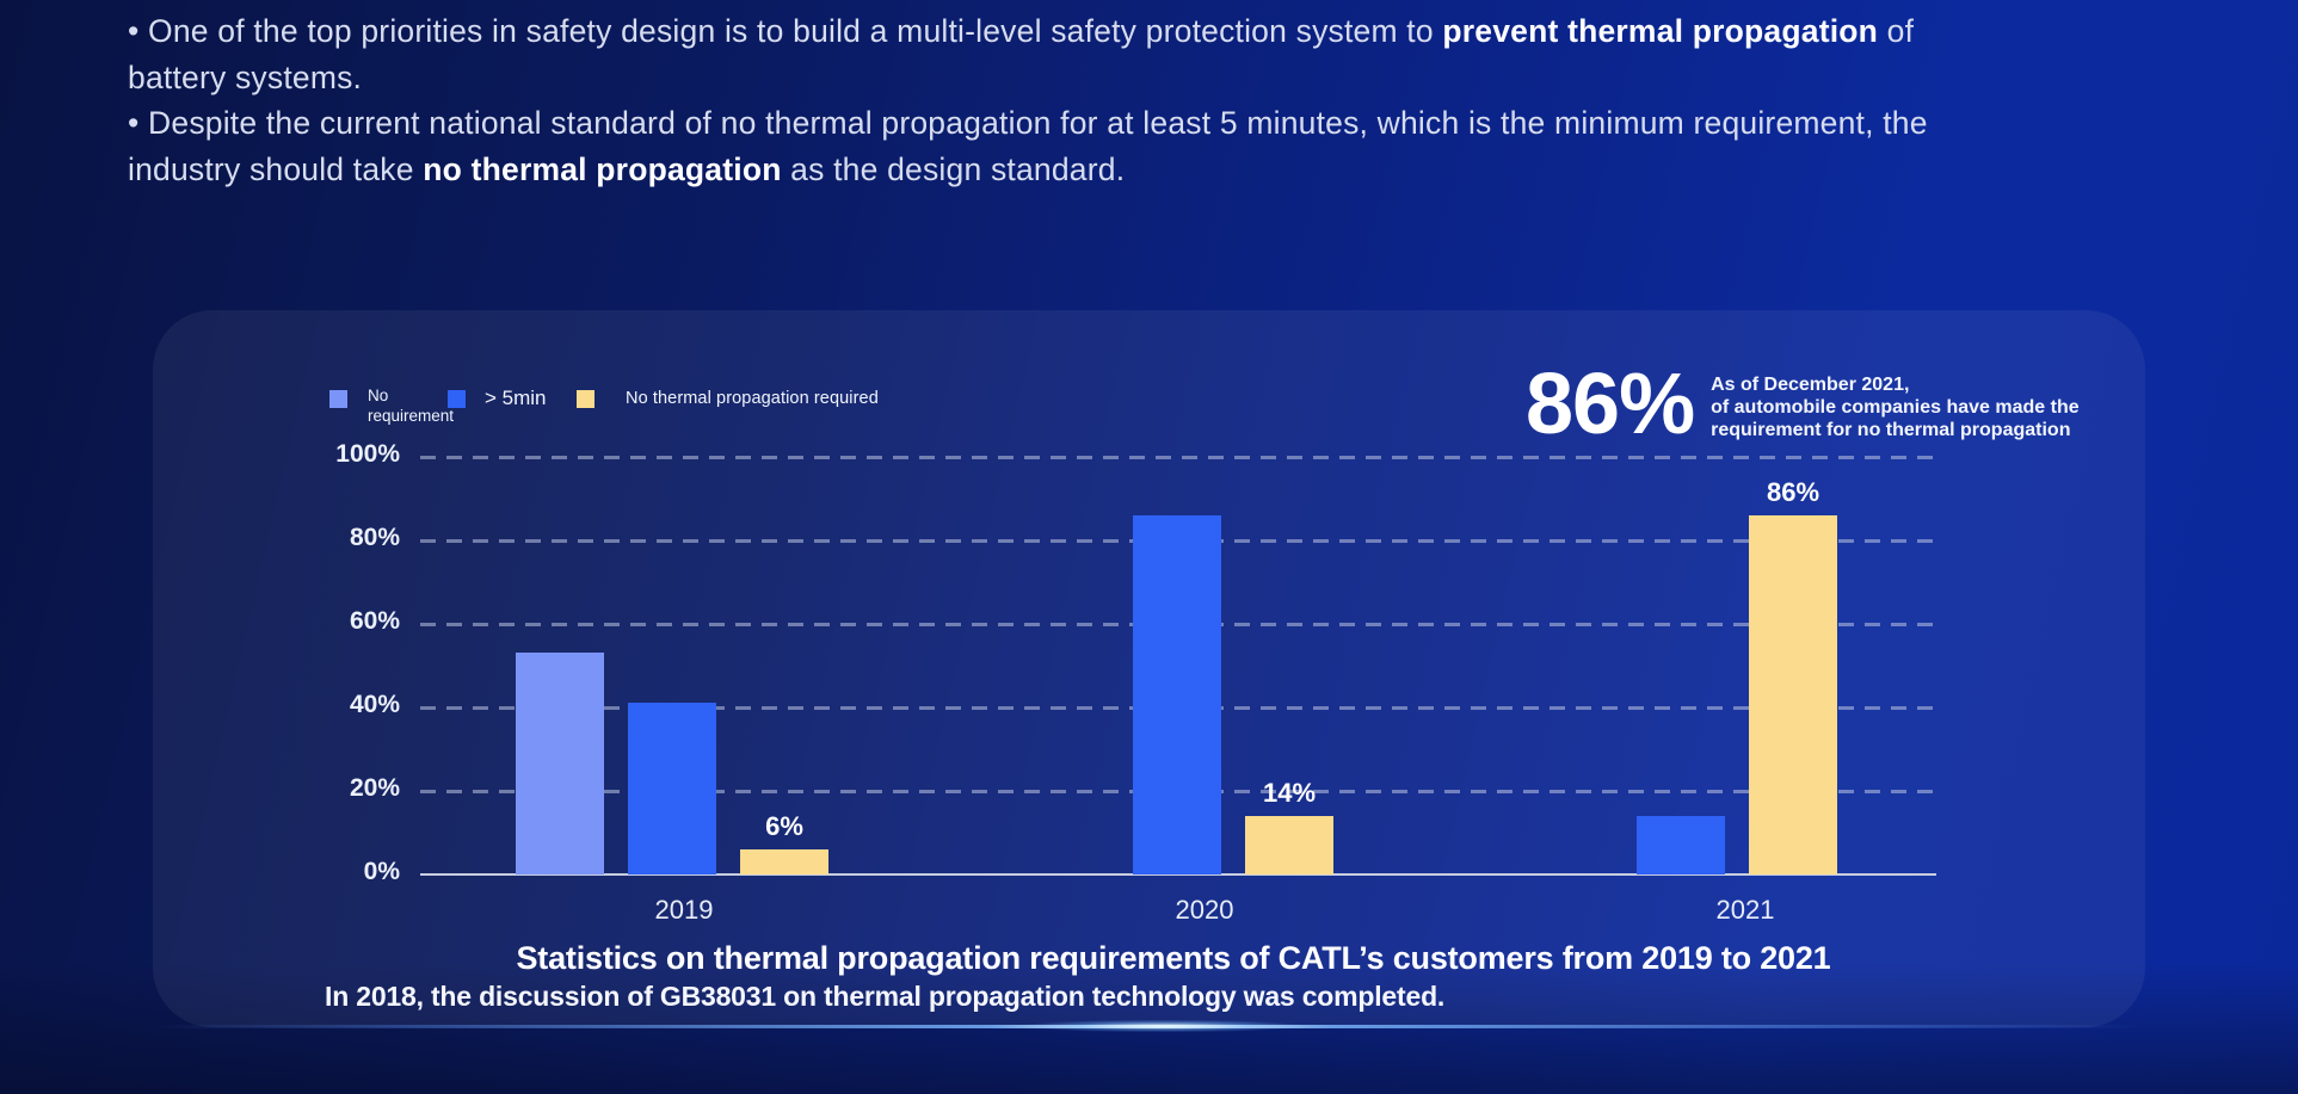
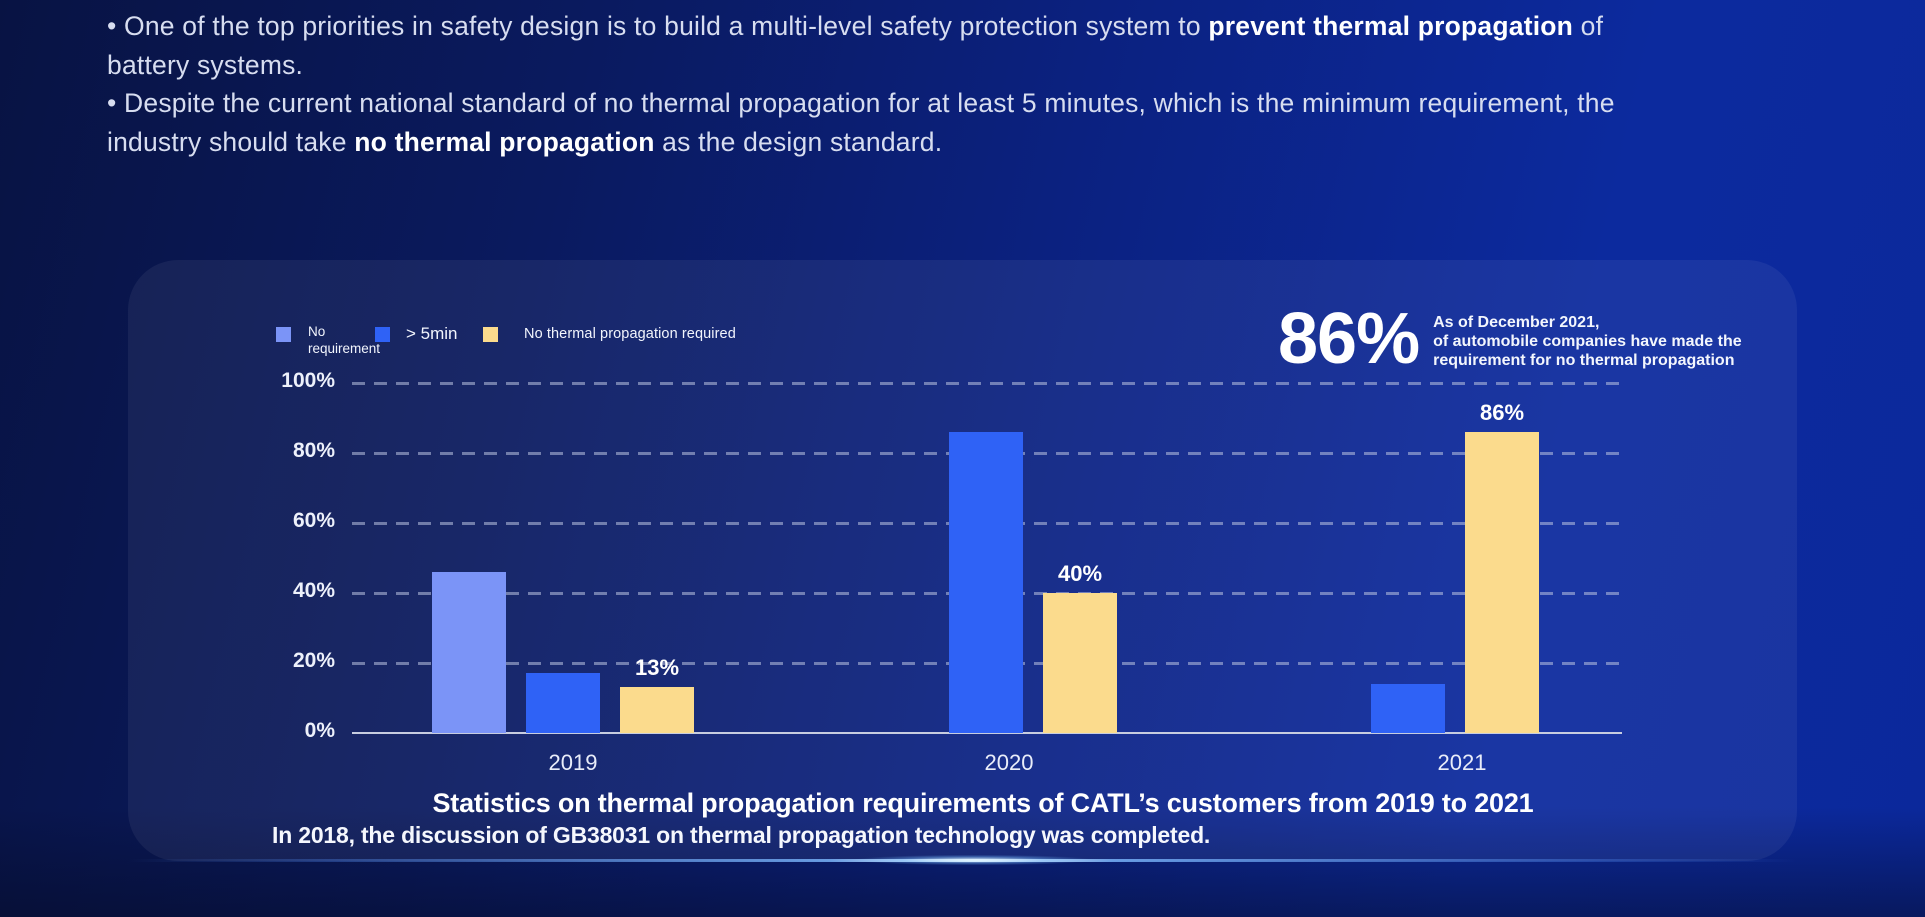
No requirement/2019: 53% -> 46%
> 5min/2019: 41% -> 17%
No thermal propagation required/2019: 6% -> 13%
No thermal propagation required/2020: 14% -> 40%
